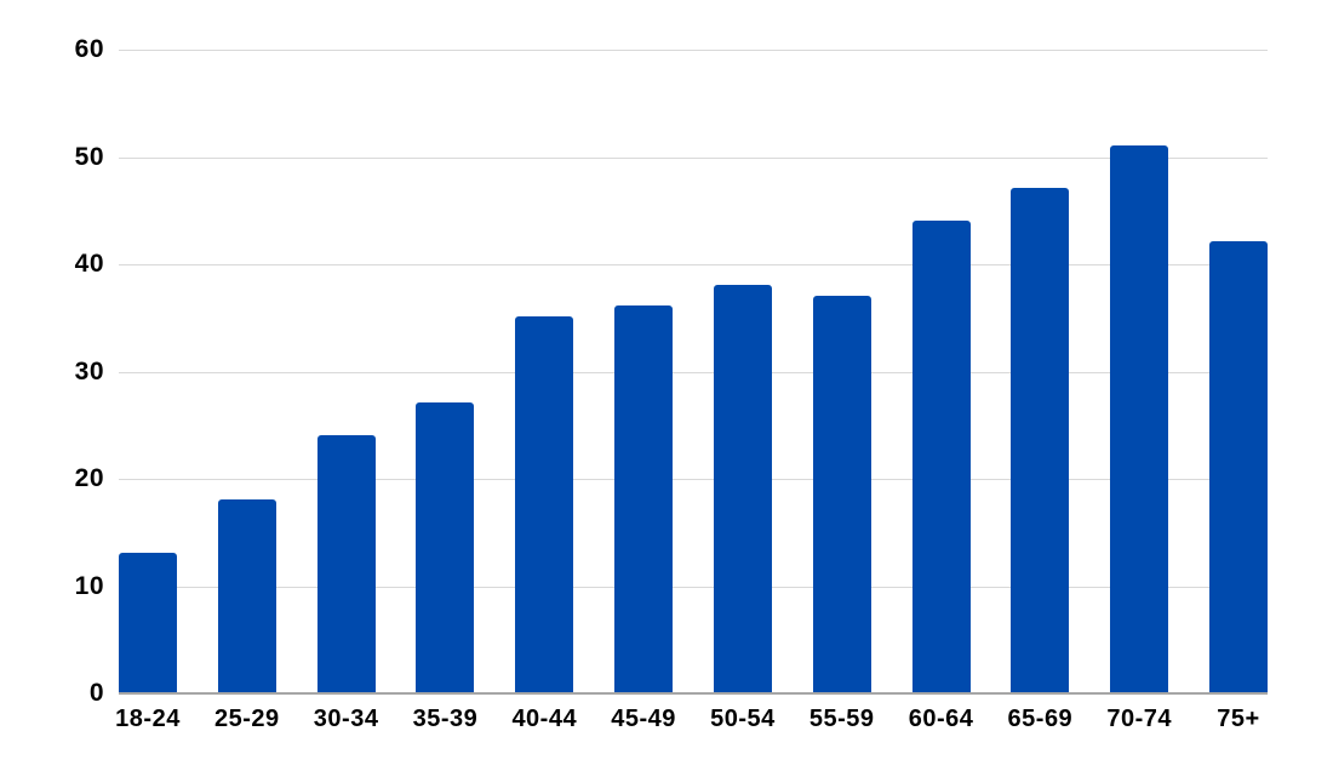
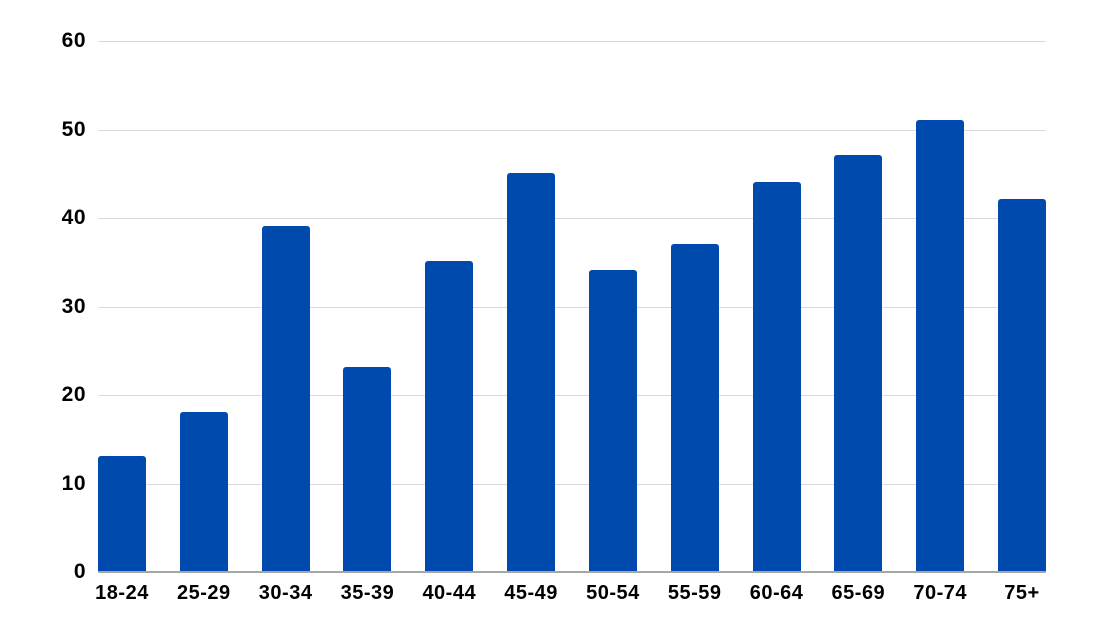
30-34: 24 -> 39
35-39: 27 -> 23
45-49: 36 -> 45
50-54: 38 -> 34
